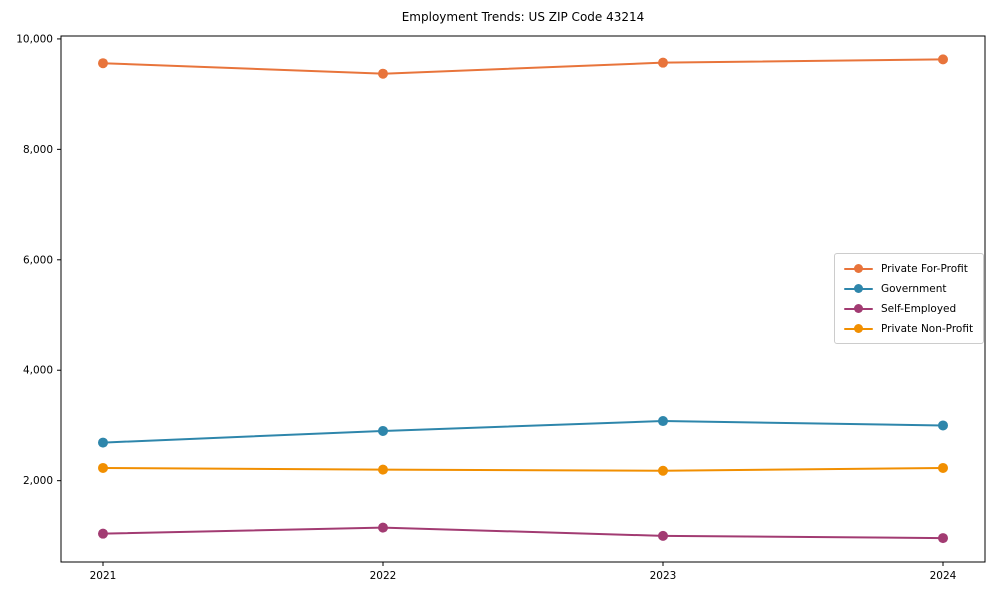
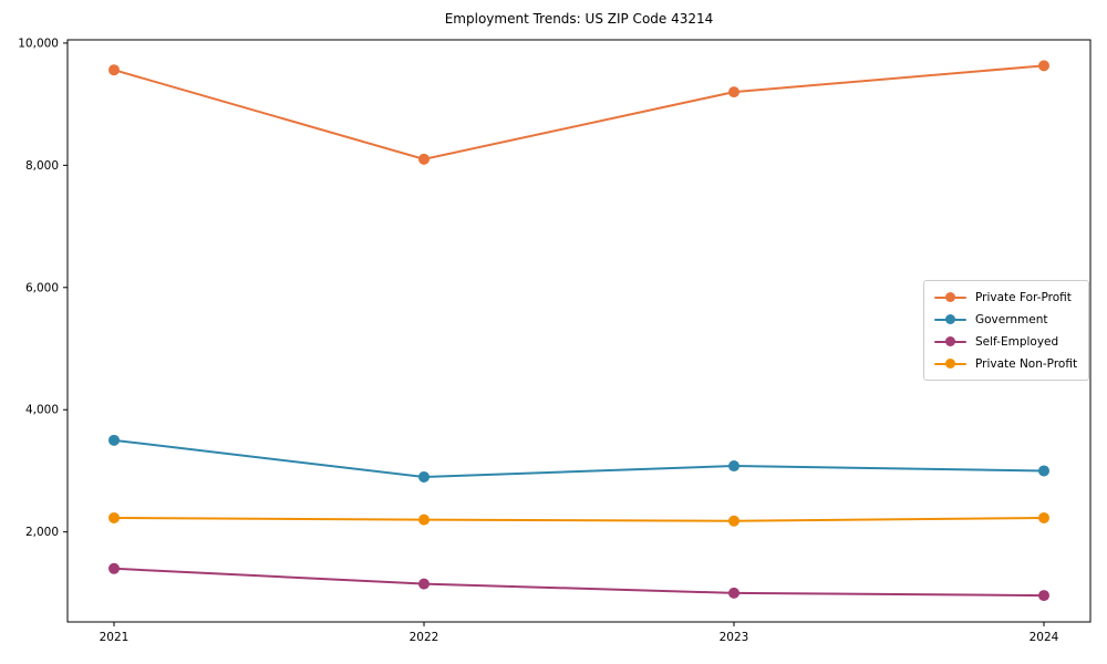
Government/2021: 2700 -> 3500
Self-Employed/2021: 1000 -> 1400
Private For-Profit/2022: 9400 -> 8100
Private For-Profit/2023: 9600 -> 9200
